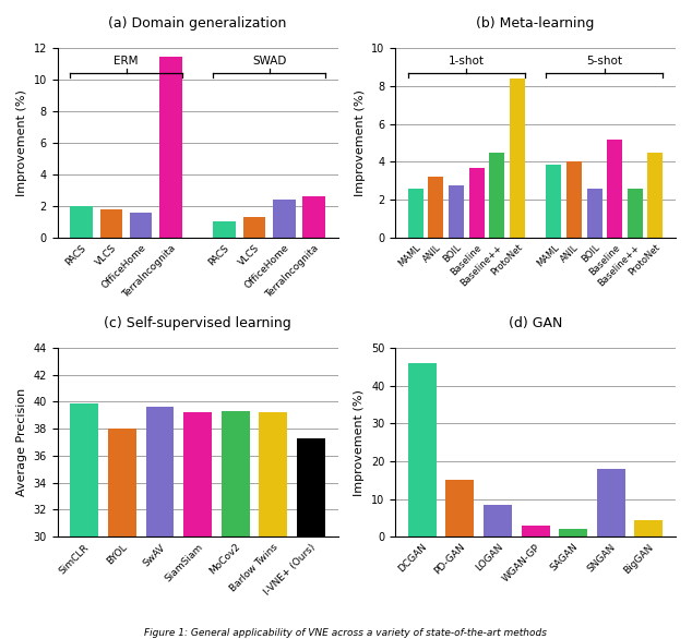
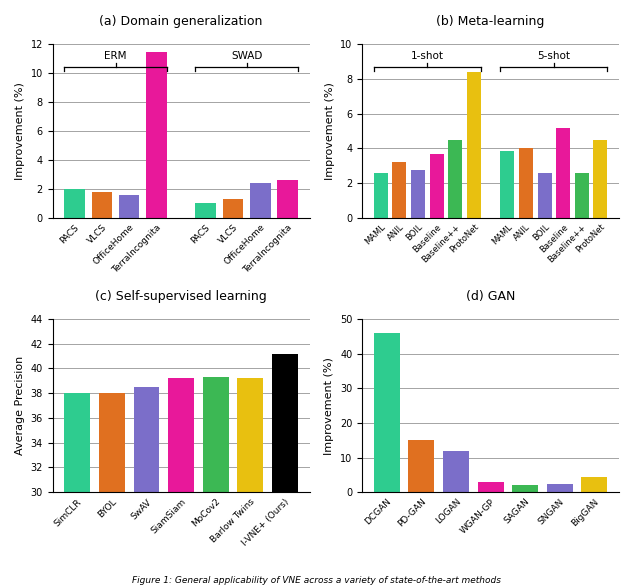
(c) Self-supervised learning/SimCLR: 39.9 -> 38.0
(c) Self-supervised learning/SwAV: 39.6 -> 38.5
(c) Self-supervised learning/I-VNE+ (Ours): 37.3 -> 41.2
(d) GAN/LOGAN: 8.5 -> 12.0
(d) GAN/SNGAN: 18.0 -> 2.5
